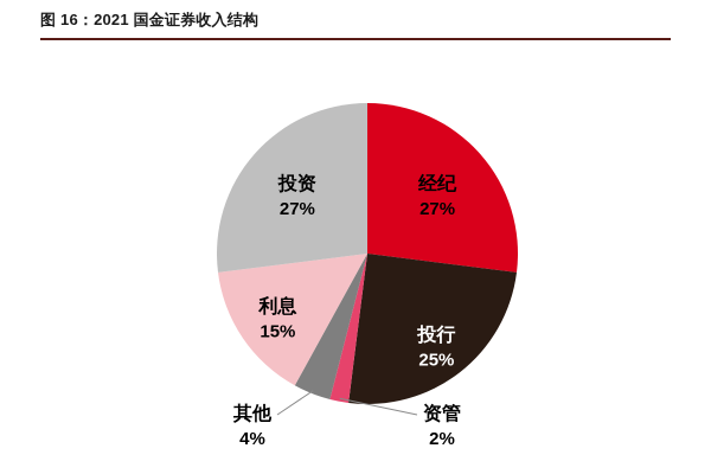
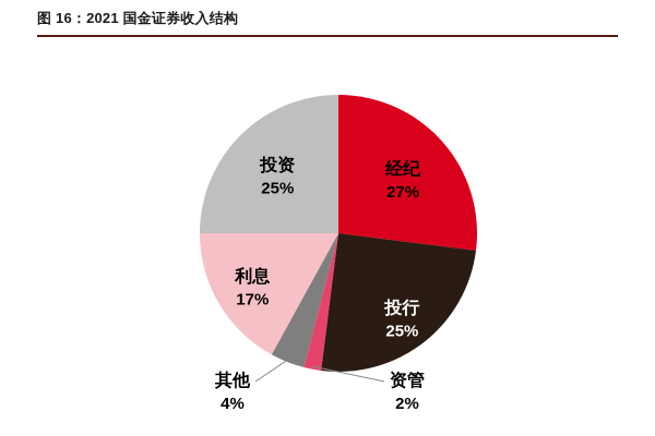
利息: 15% -> 17%
投资: 27% -> 25%
